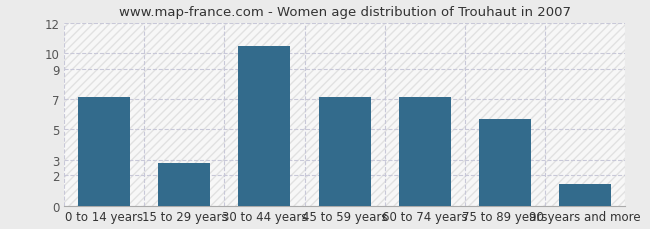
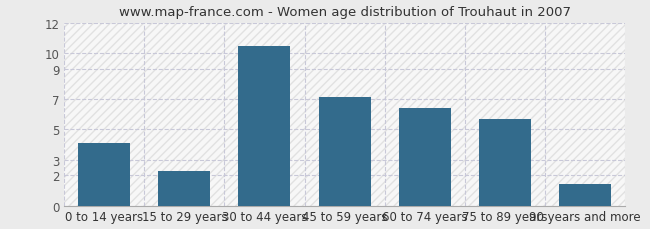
0 to 14 years: 7.1 -> 4.1
15 to 29 years: 2.8 -> 2.3
60 to 74 years: 7.1 -> 6.4
